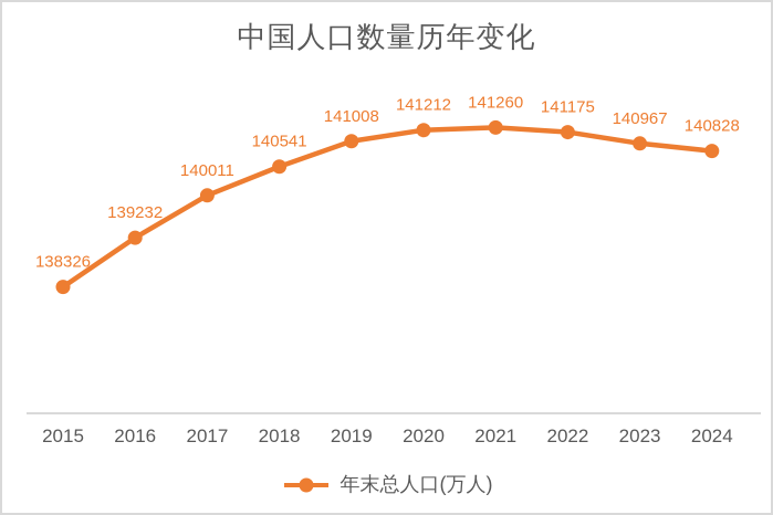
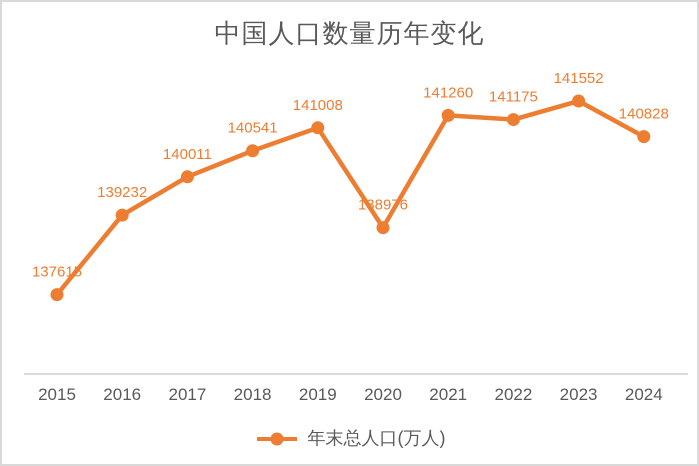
2015: 138326 -> 137615
2020: 141212 -> 138976
2023: 140967 -> 141552
